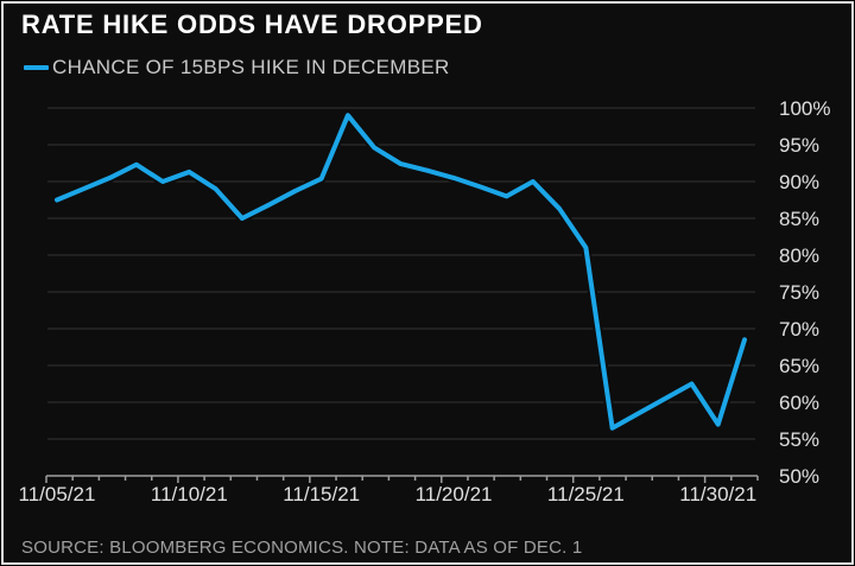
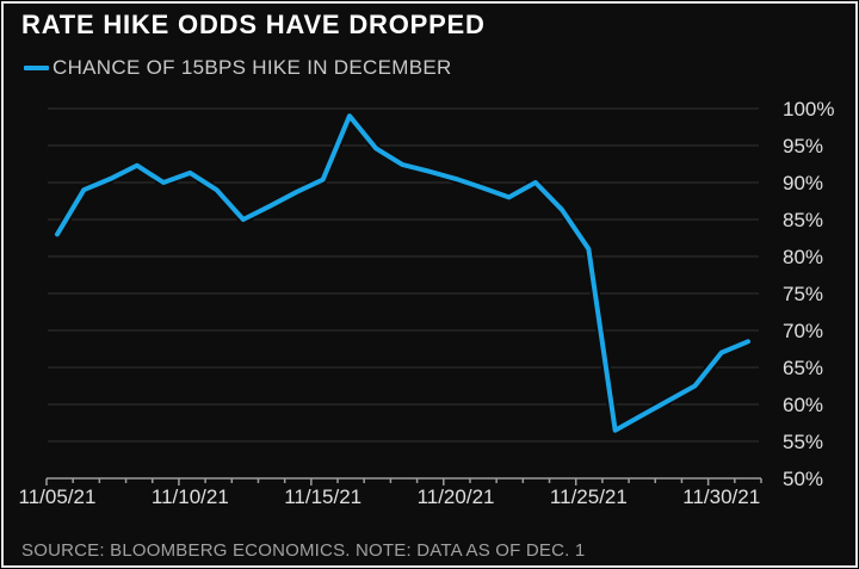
11/05/21: 88% -> 83%
11/30/21: 57% -> 67%
